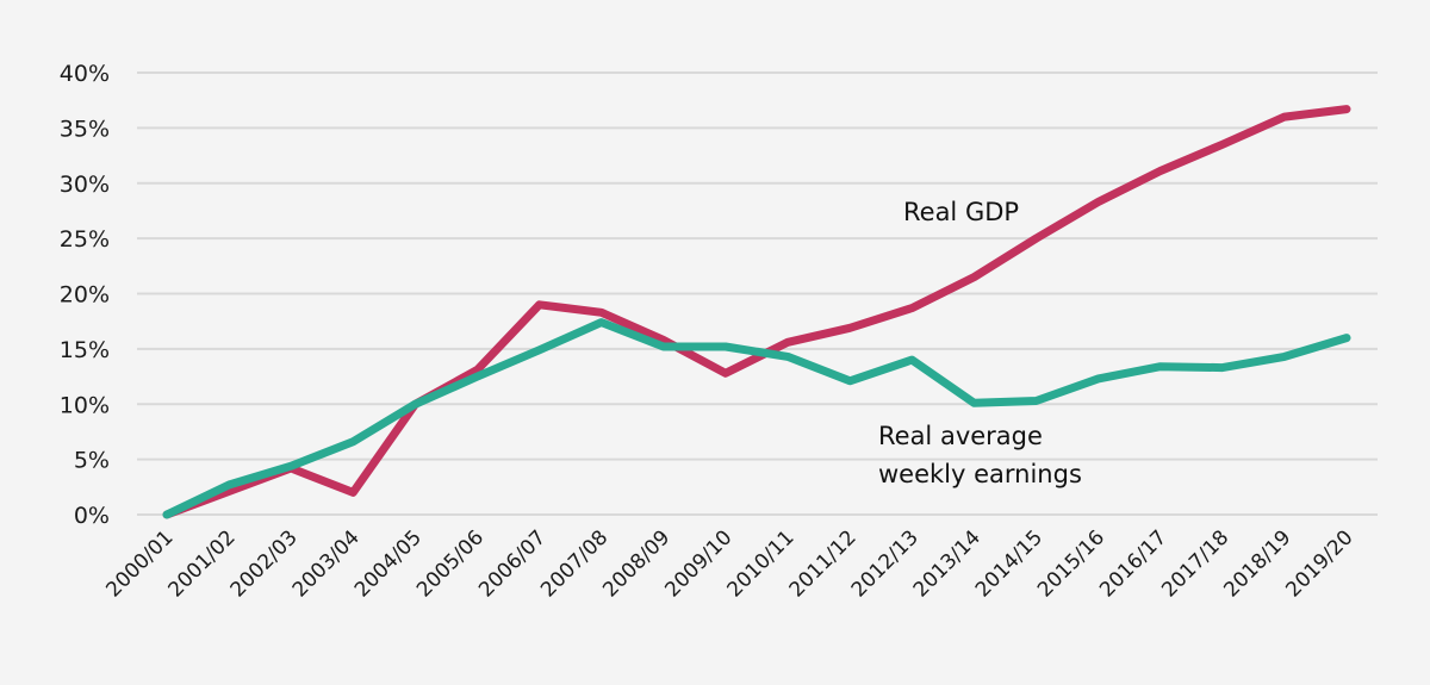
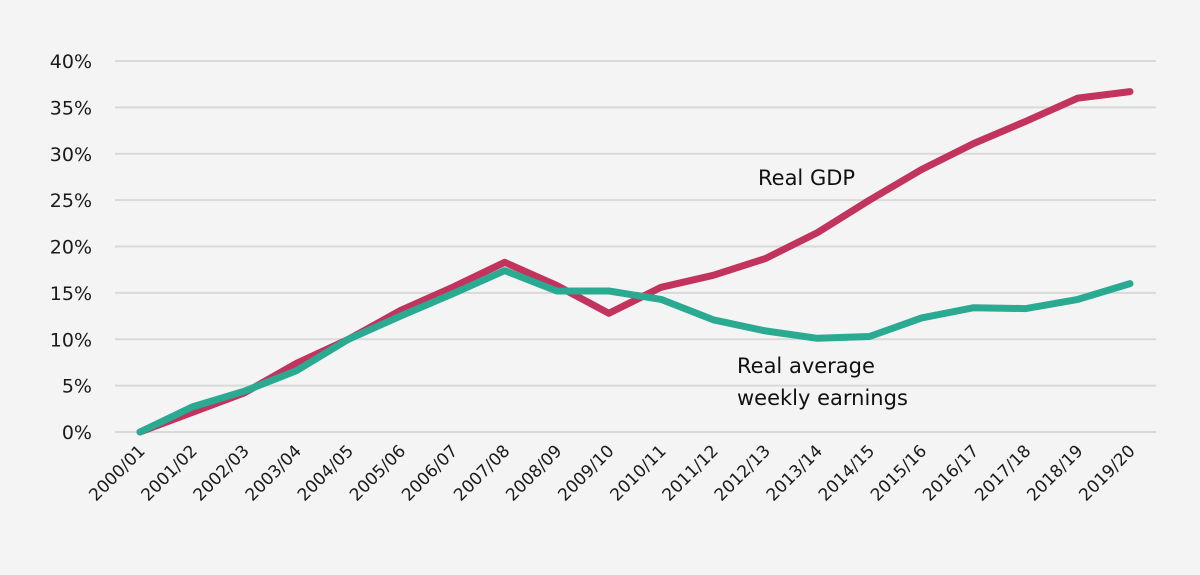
Real GDP/2003/04: 2% -> 7%
Real GDP/2006/07: 19% -> 16%
Real average weekly earnings/2012/13: 14% -> 11%
